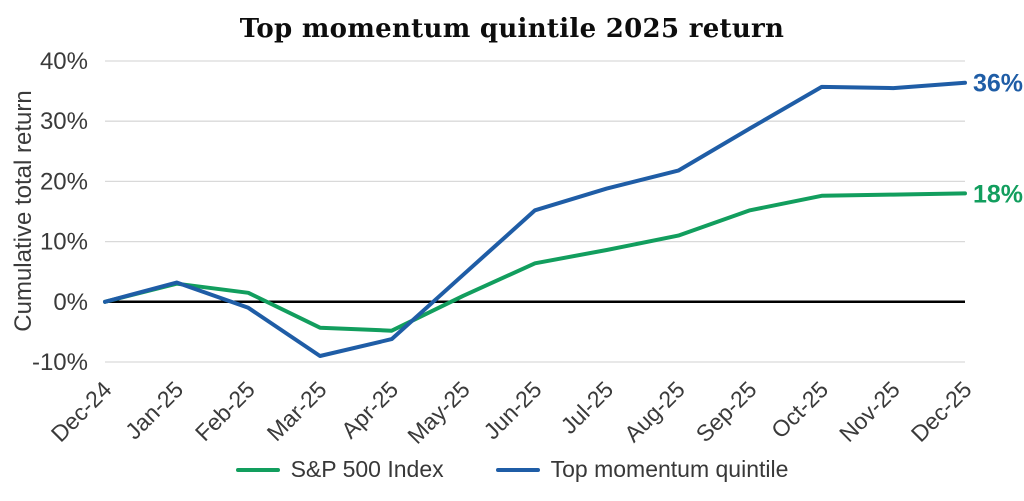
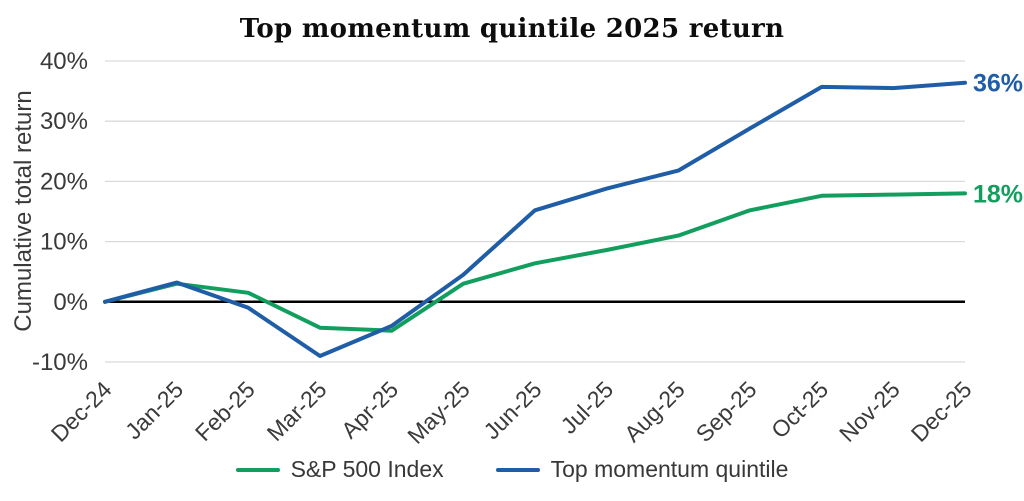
Top momentum quintile/Apr-25: -6% -> -4%
S&P 500 Index/May-25: 1% -> 3%
